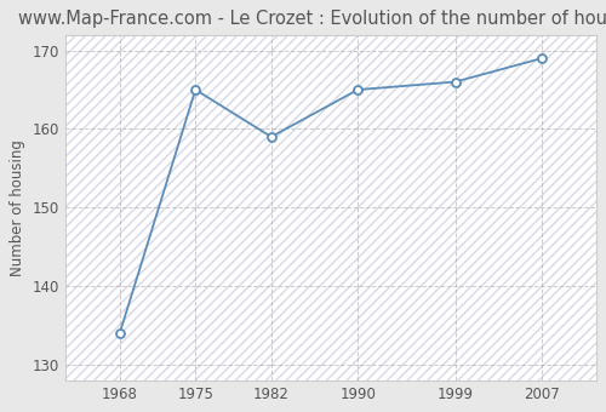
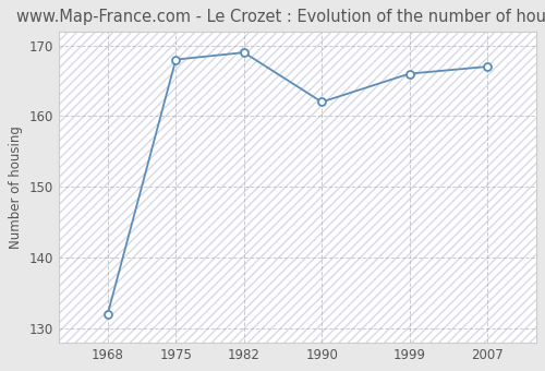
1968: 134 -> 132
1975: 165 -> 168
1982: 159 -> 169
1990: 165 -> 162
2007: 169 -> 167
